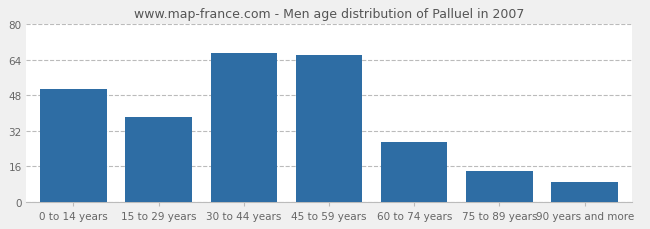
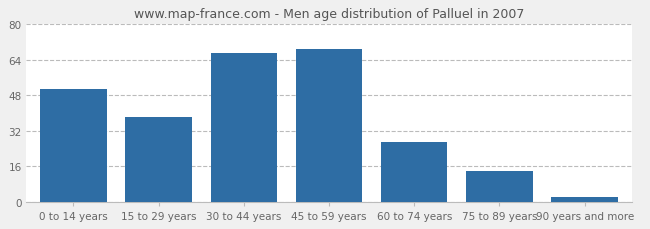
45 to 59 years: 66 -> 69
90 years and more: 9 -> 2
